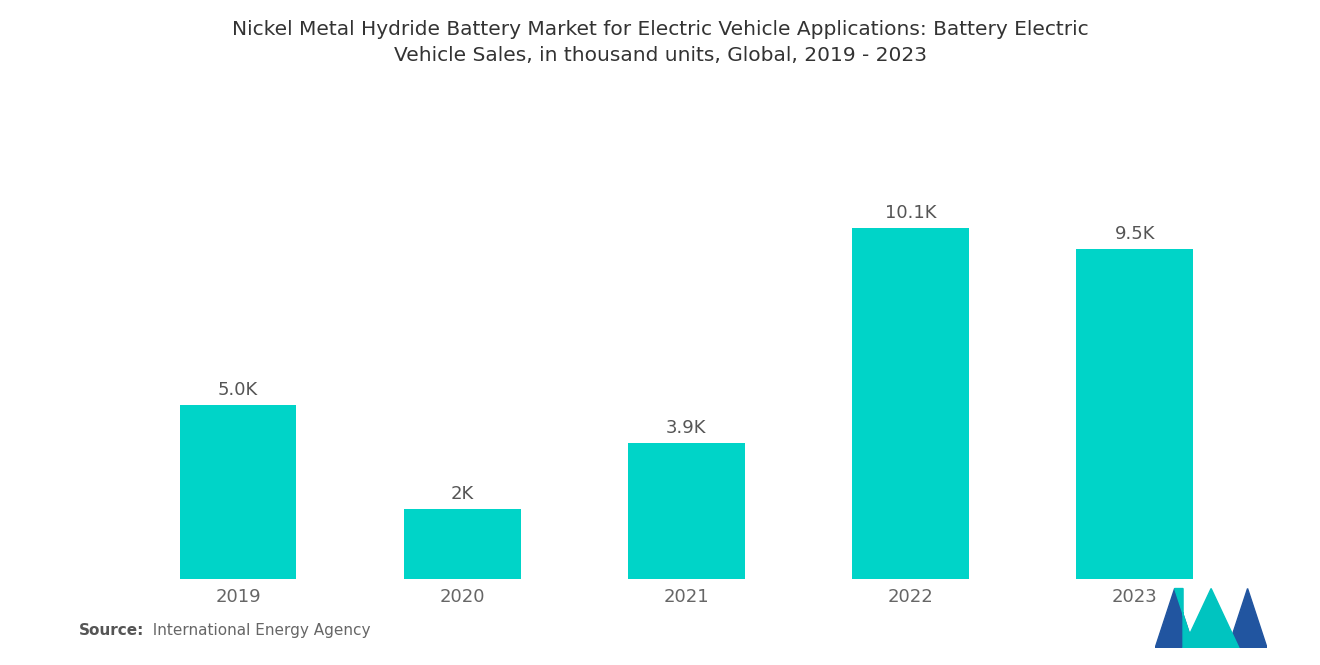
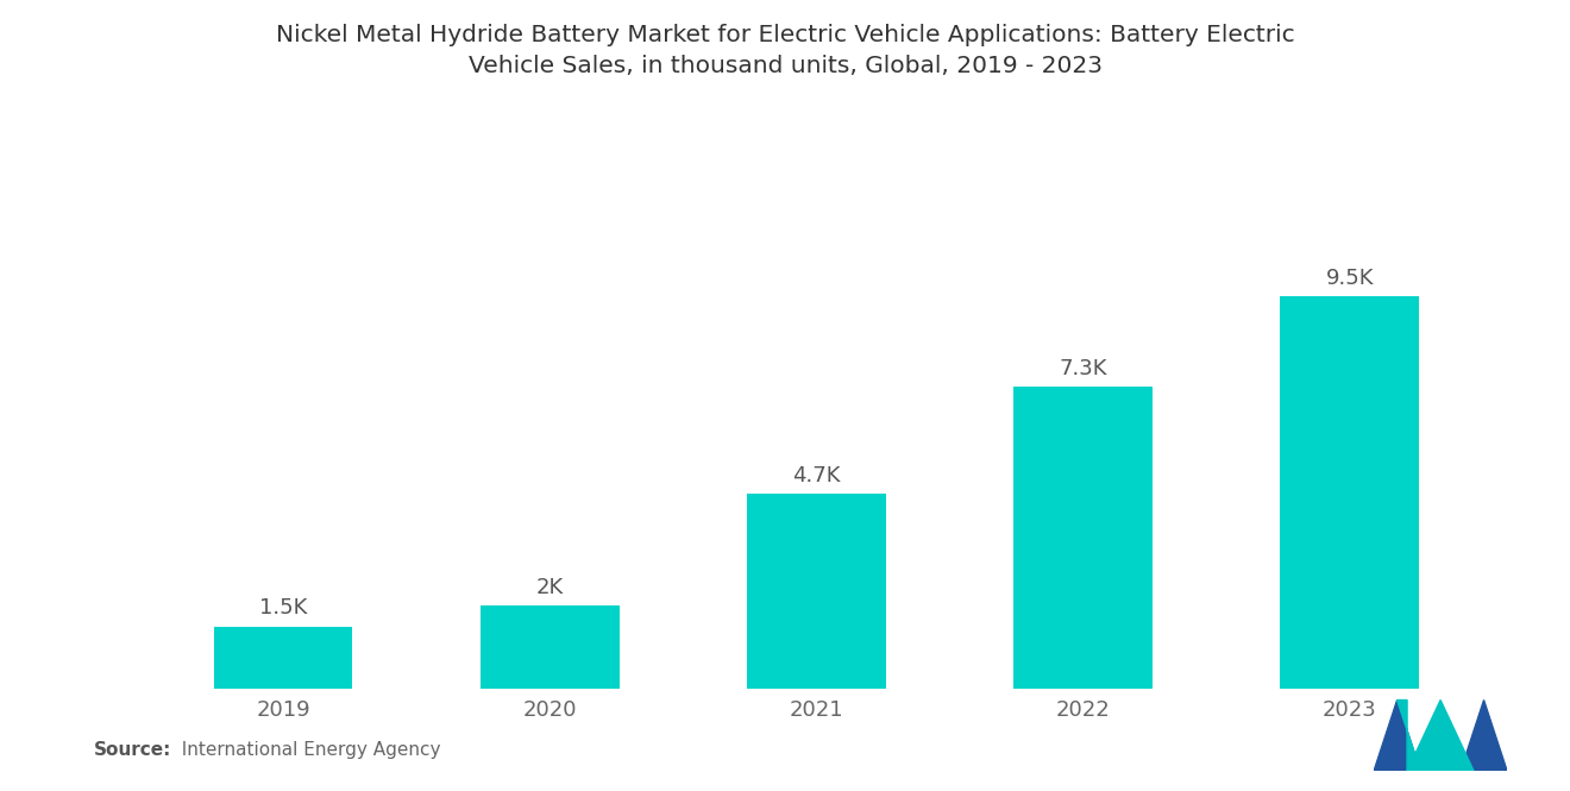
2019: 5.0K -> 1.5K
2021: 3.9K -> 4.7K
2022: 10.1K -> 7.3K
